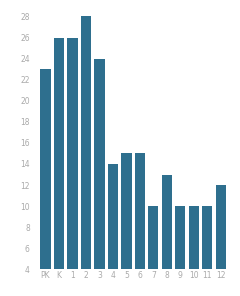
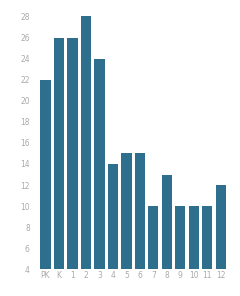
PK: 23 -> 22
